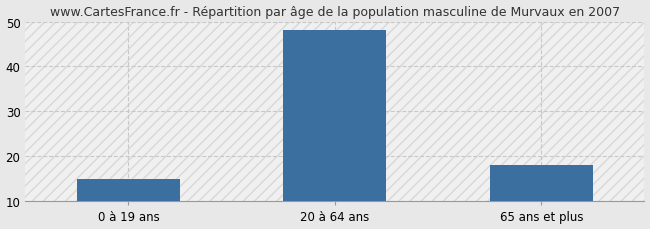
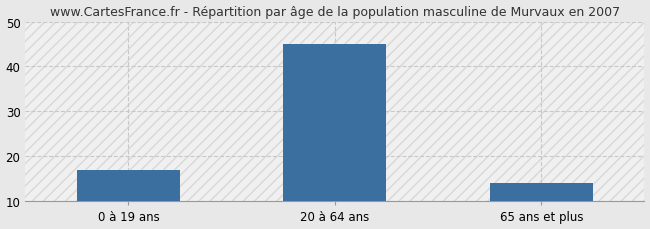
0 à 19 ans: 15 -> 17
20 à 64 ans: 48 -> 45
65 ans et plus: 18 -> 14
